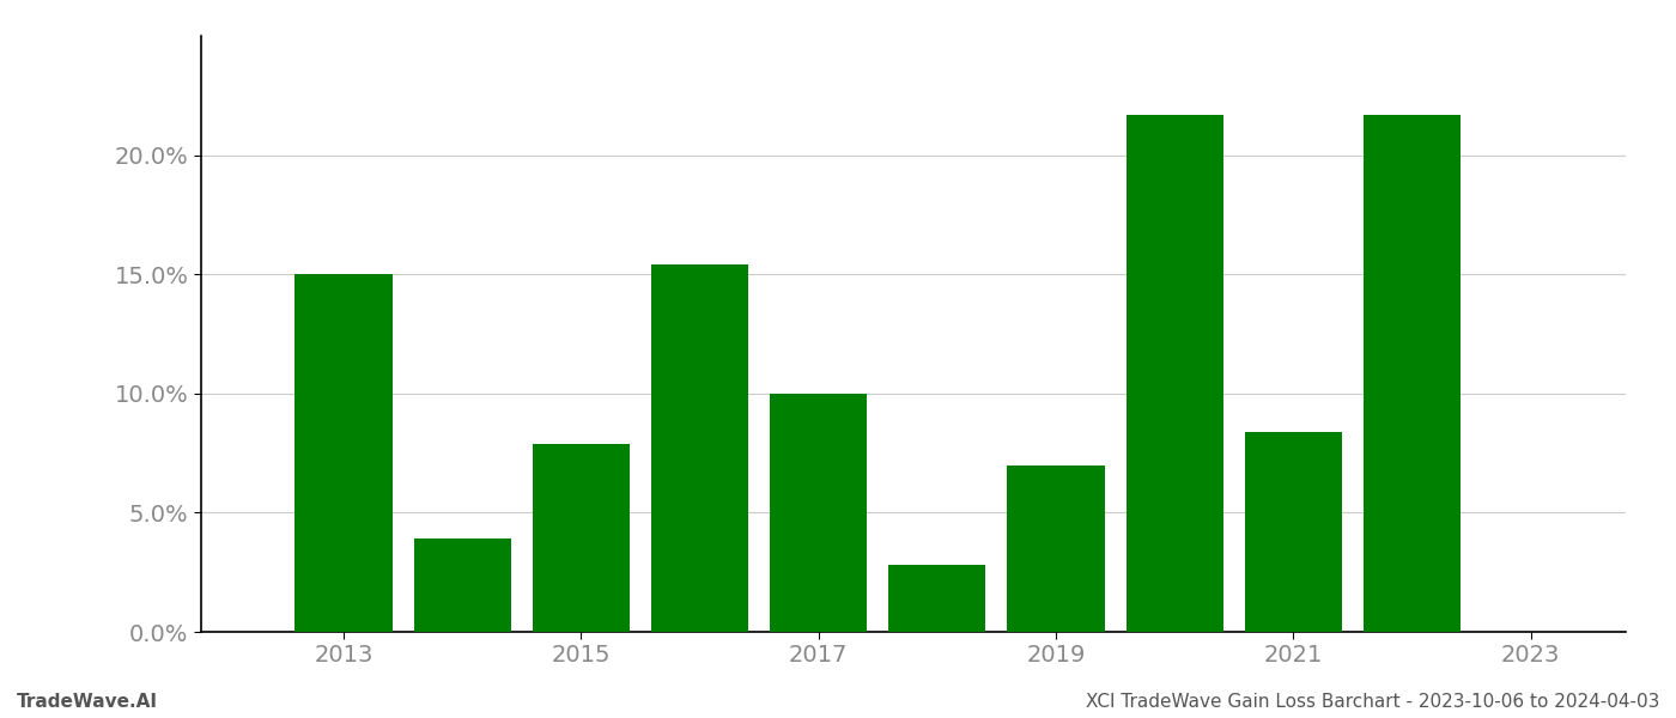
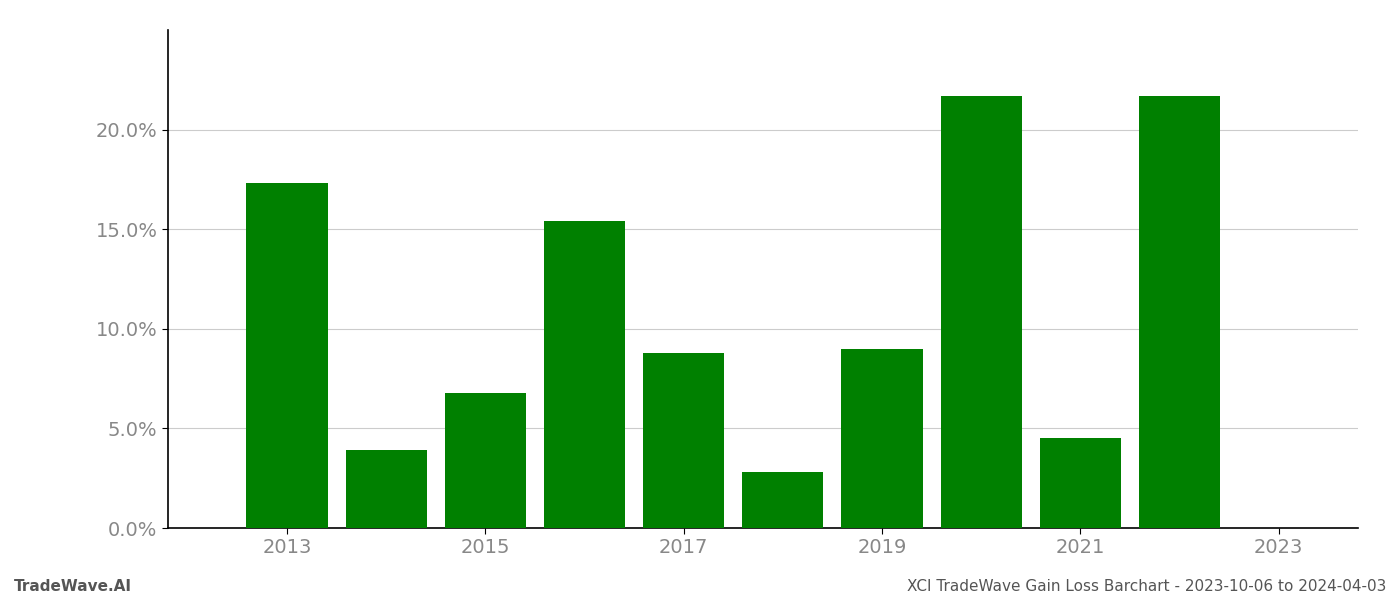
2013: 15.0% -> 17.3%
2015: 7.9% -> 6.8%
2017: 10.0% -> 8.8%
2019: 7.0% -> 9.0%
2021: 8.4% -> 4.5%
